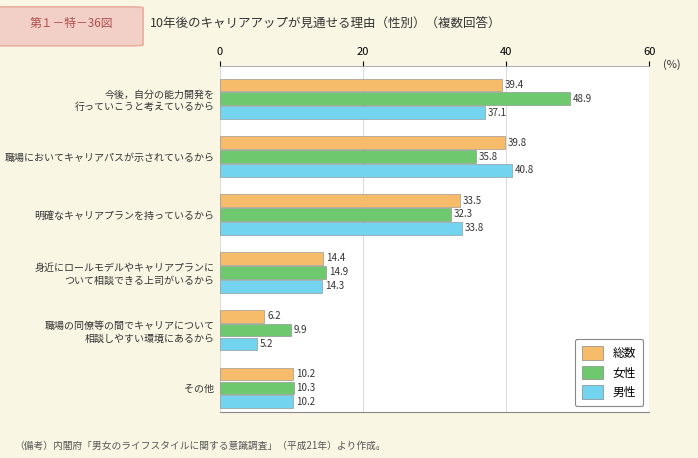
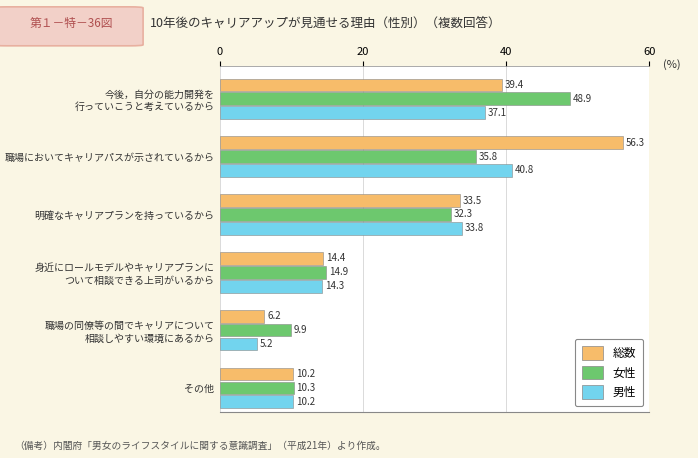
総数/職場においてキャリアパスが示されているから: 39.8 -> 56.3
